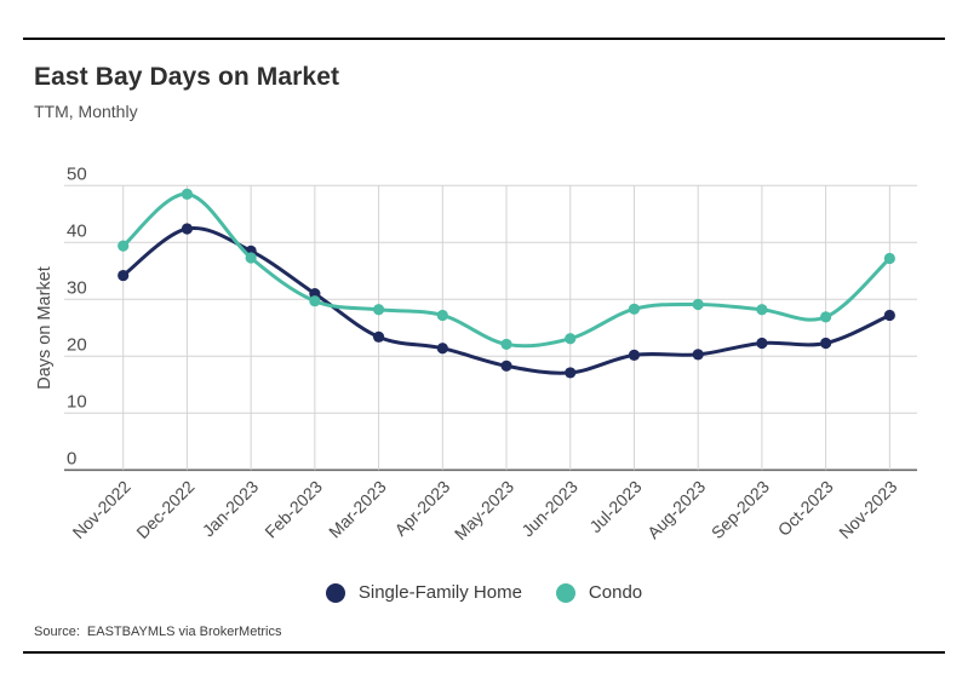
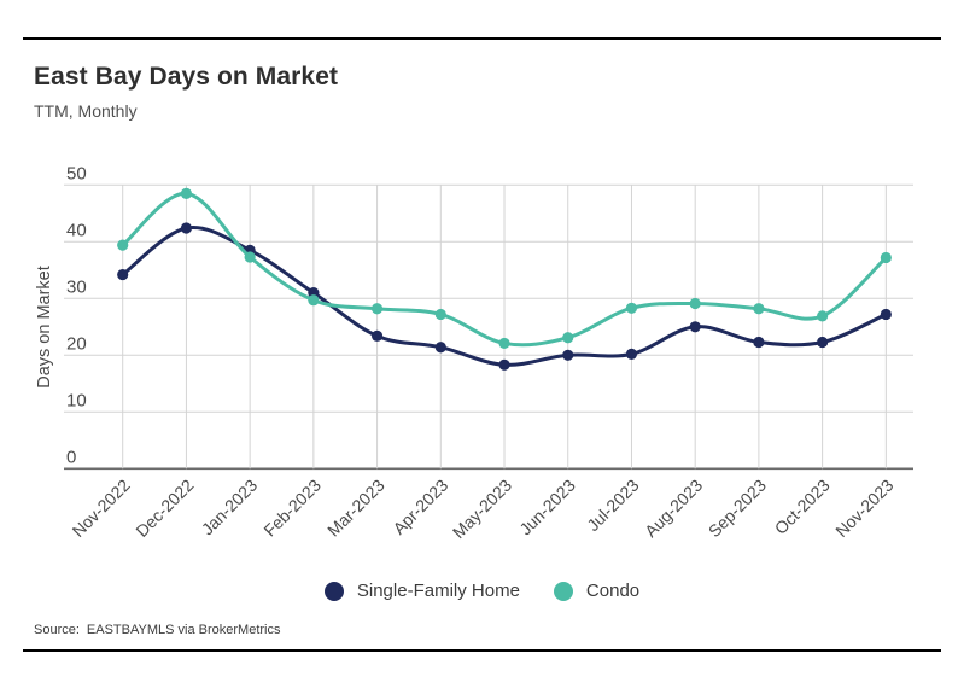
Single-Family Home/Jun-2023: 17 -> 20
Single-Family Home/Aug-2023: 20 -> 25
